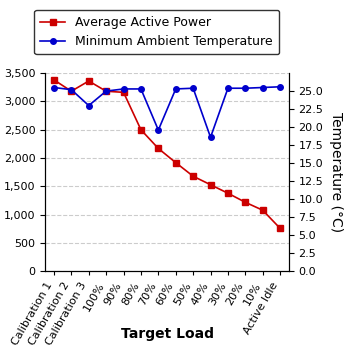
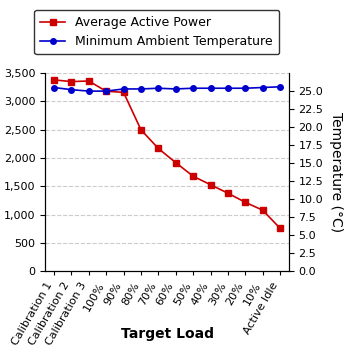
Average Active Power/Calibration 2: 3,180 -> 3,350
Minimum Ambient Temperature/Calibration 3: 23.0 -> 25.0
Minimum Ambient Temperature/70%: 19.6 -> 25.4
Minimum Ambient Temperature/40%: 18.6 -> 25.4
